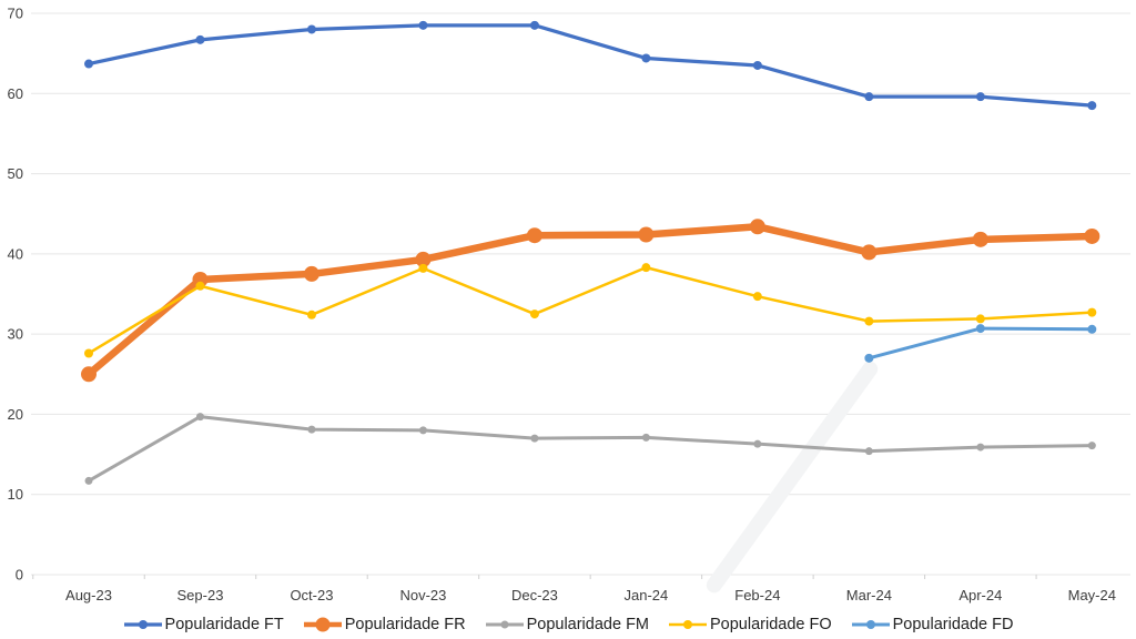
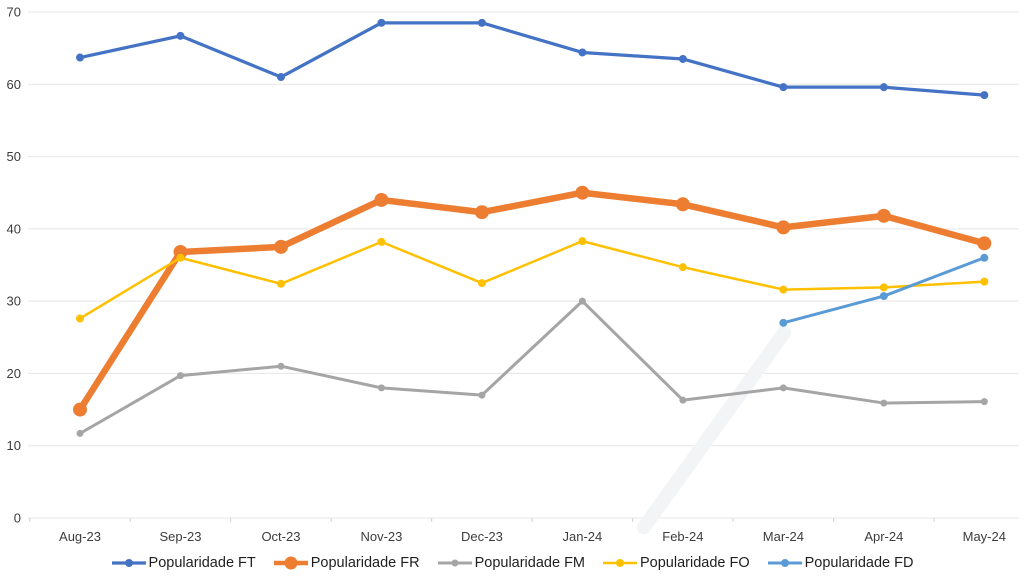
Popularidade FR/Aug-23: 25 -> 15
Popularidade FT/Oct-23: 68 -> 61
Popularidade FM/Oct-23: 18 -> 21
Popularidade FR/Nov-23: 39 -> 44
Popularidade FR/Jan-24: 42 -> 45
Popularidade FM/Jan-24: 17 -> 30
Popularidade FM/Mar-24: 15 -> 18
Popularidade FR/May-24: 42 -> 38
Popularidade FD/May-24: 31 -> 36
